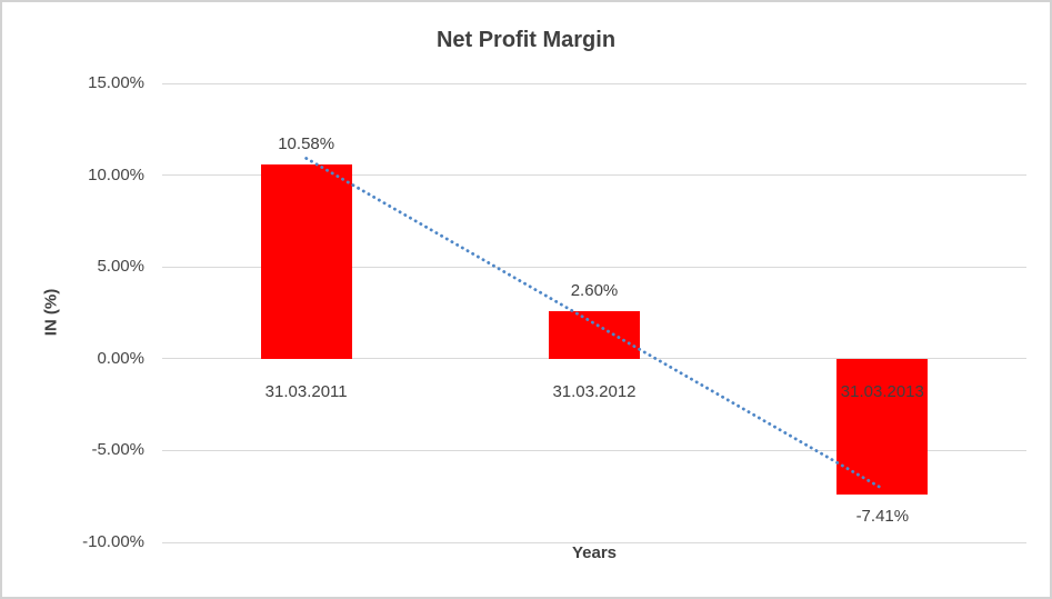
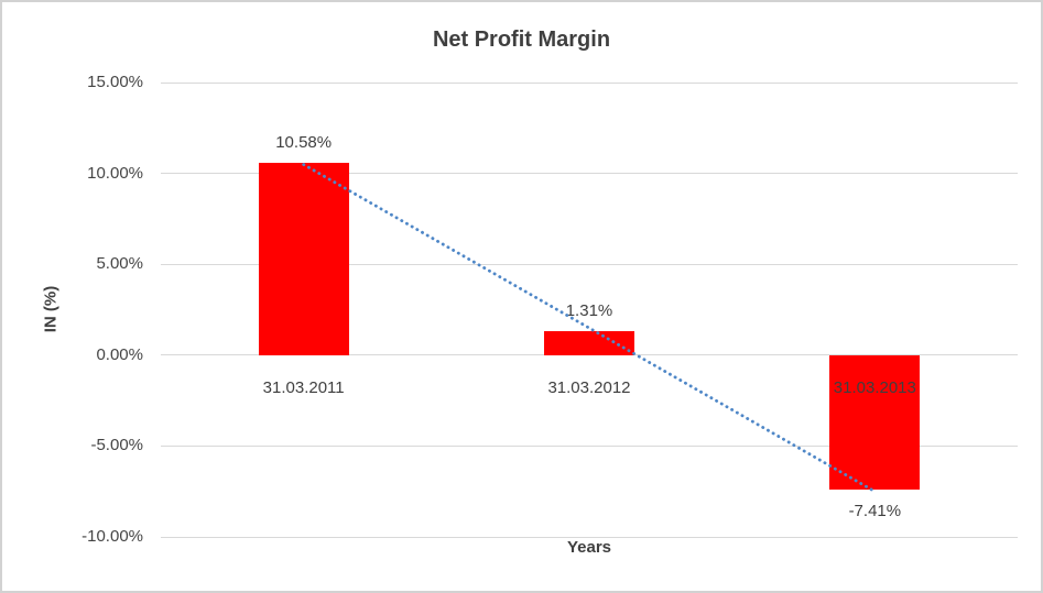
31.03.2012: 2.60% -> 1.31%
